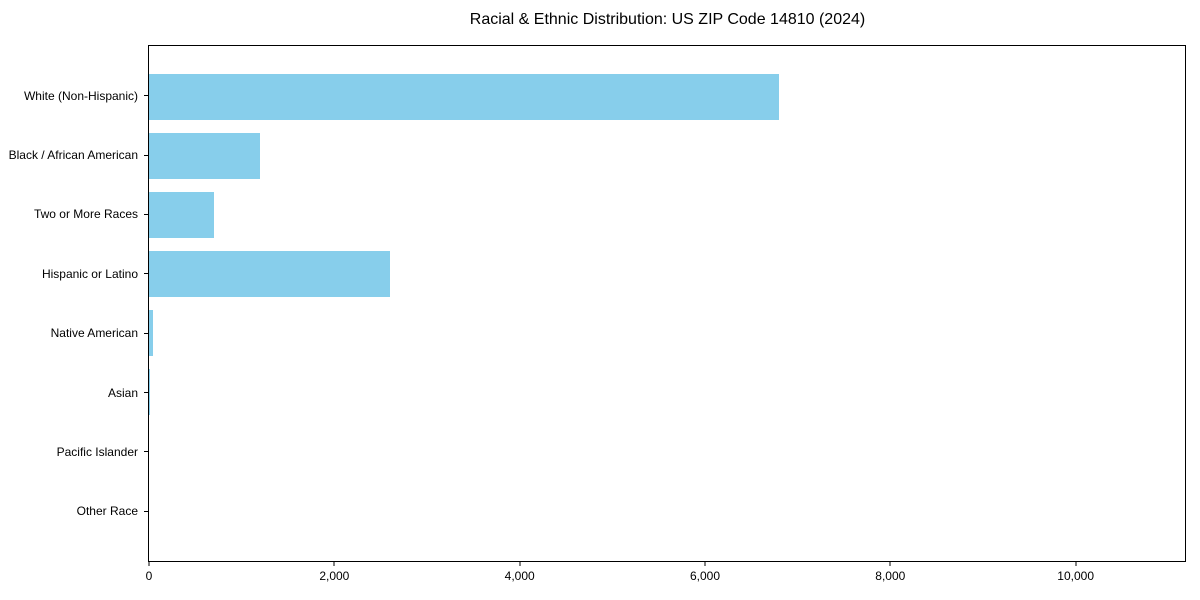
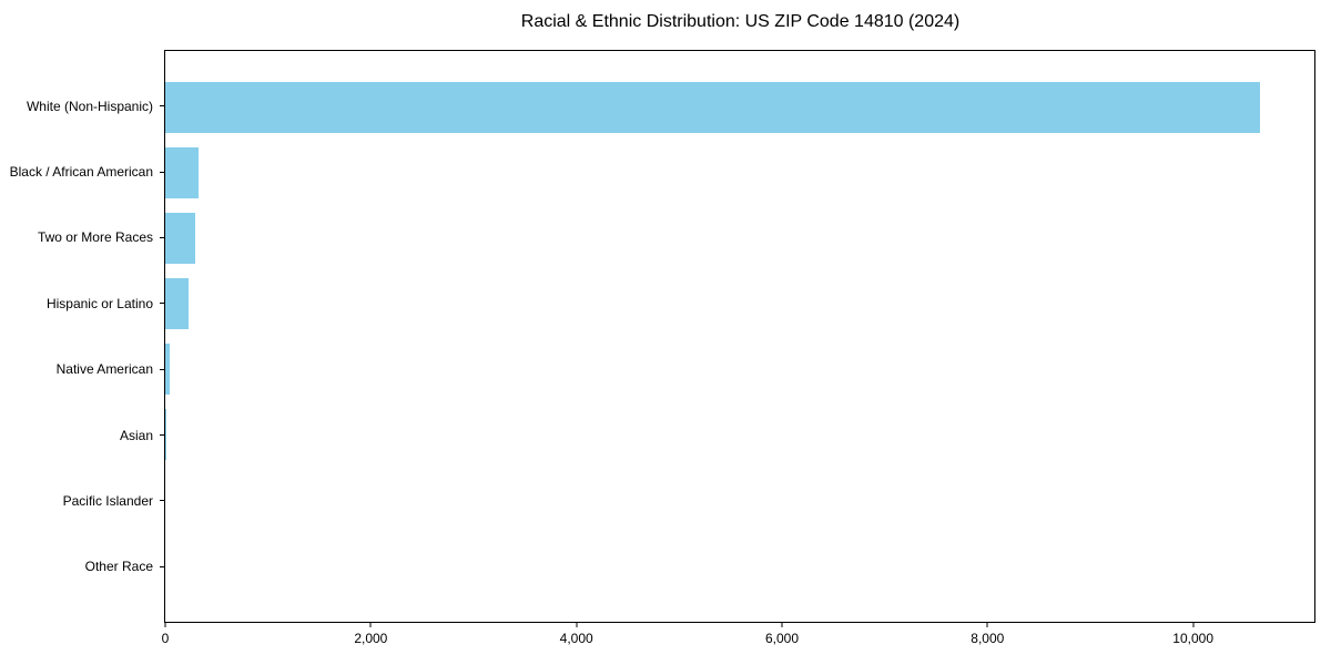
White (Non-Hispanic): 6800 -> 10600
Black / African American: 1200 -> 300
Two or More Races: 700 -> 300
Hispanic or Latino: 2600 -> 200
